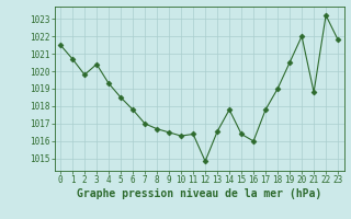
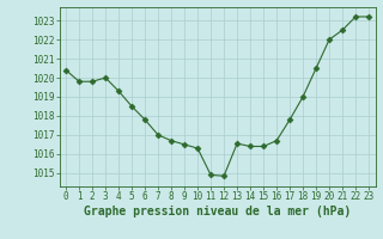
0: 1021.5 -> 1020.4
1: 1020.7 -> 1019.8
3: 1020.4 -> 1020.0
11: 1016.4 -> 1014.9
14: 1017.8 -> 1016.4
16: 1016.0 -> 1016.7
21: 1018.8 -> 1022.5
23: 1021.8 -> 1023.2
